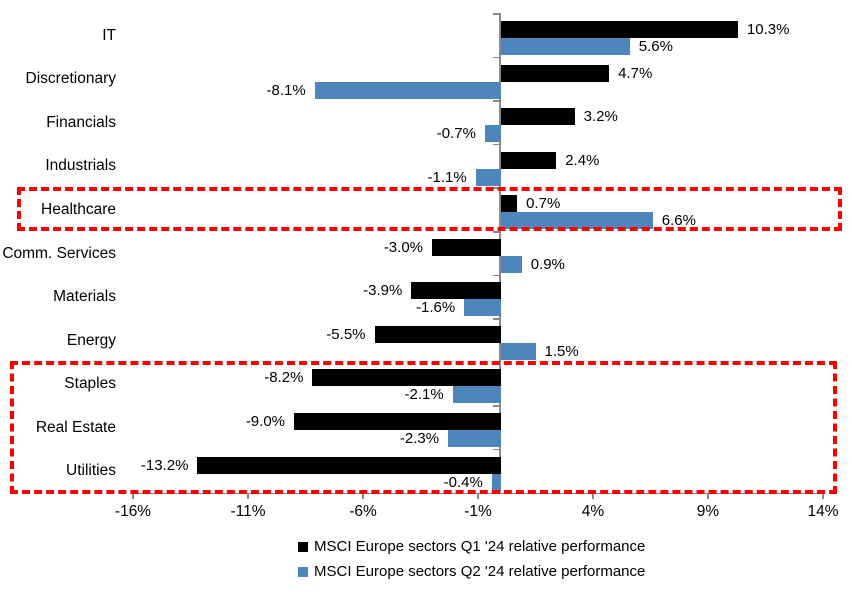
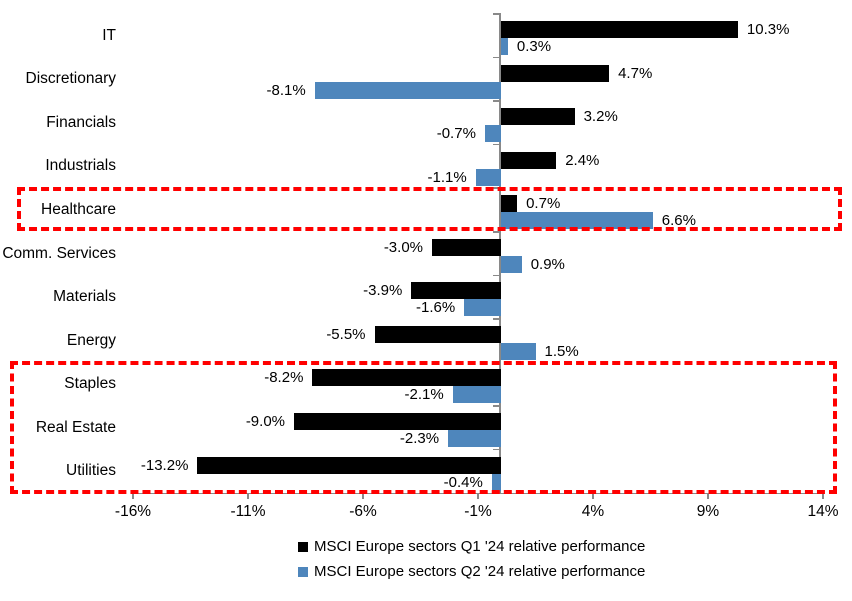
MSCI Europe sectors Q2 '24 relative performance/IT: 5.6% -> 0.3%
